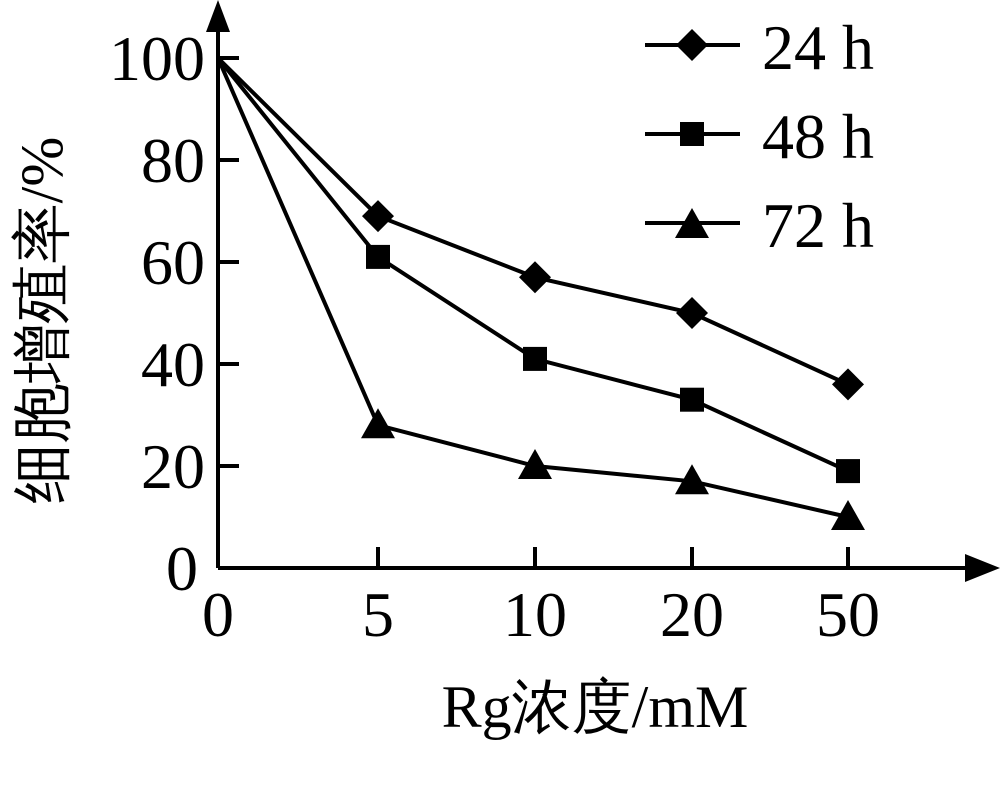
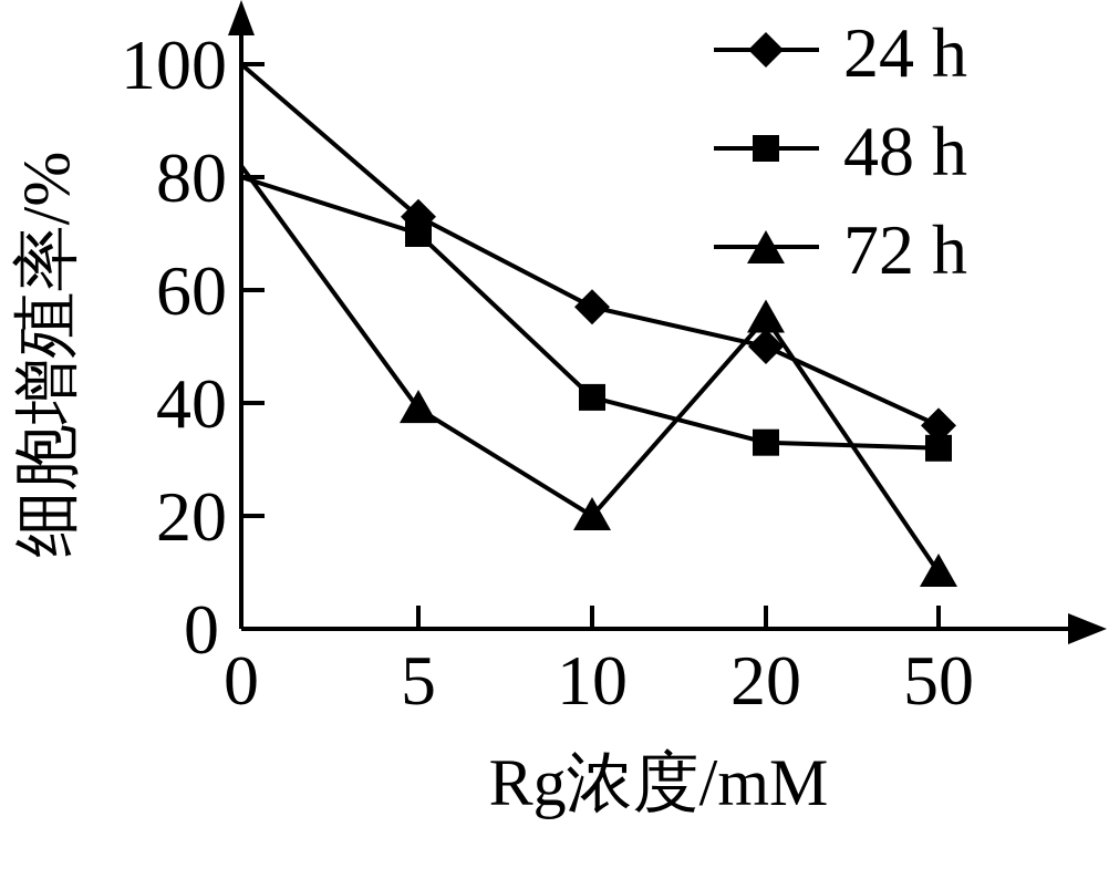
48 h/0: 100 -> 80
72 h/0: 100 -> 82
24 h/5: 69 -> 73
48 h/5: 61 -> 70
72 h/5: 28 -> 39
72 h/20: 17 -> 55
48 h/50: 19 -> 32
